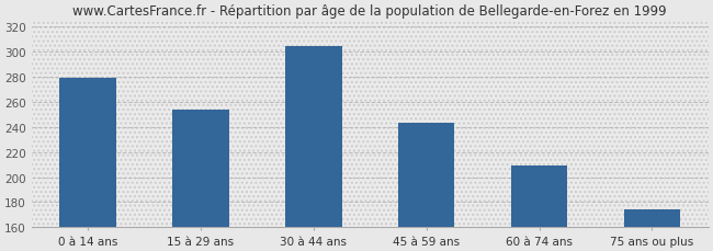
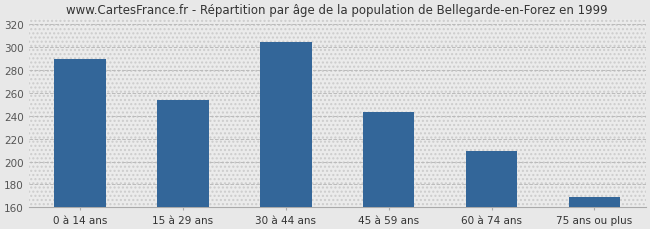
0 à 14 ans: 279 -> 290
75 ans ou plus: 174 -> 169
